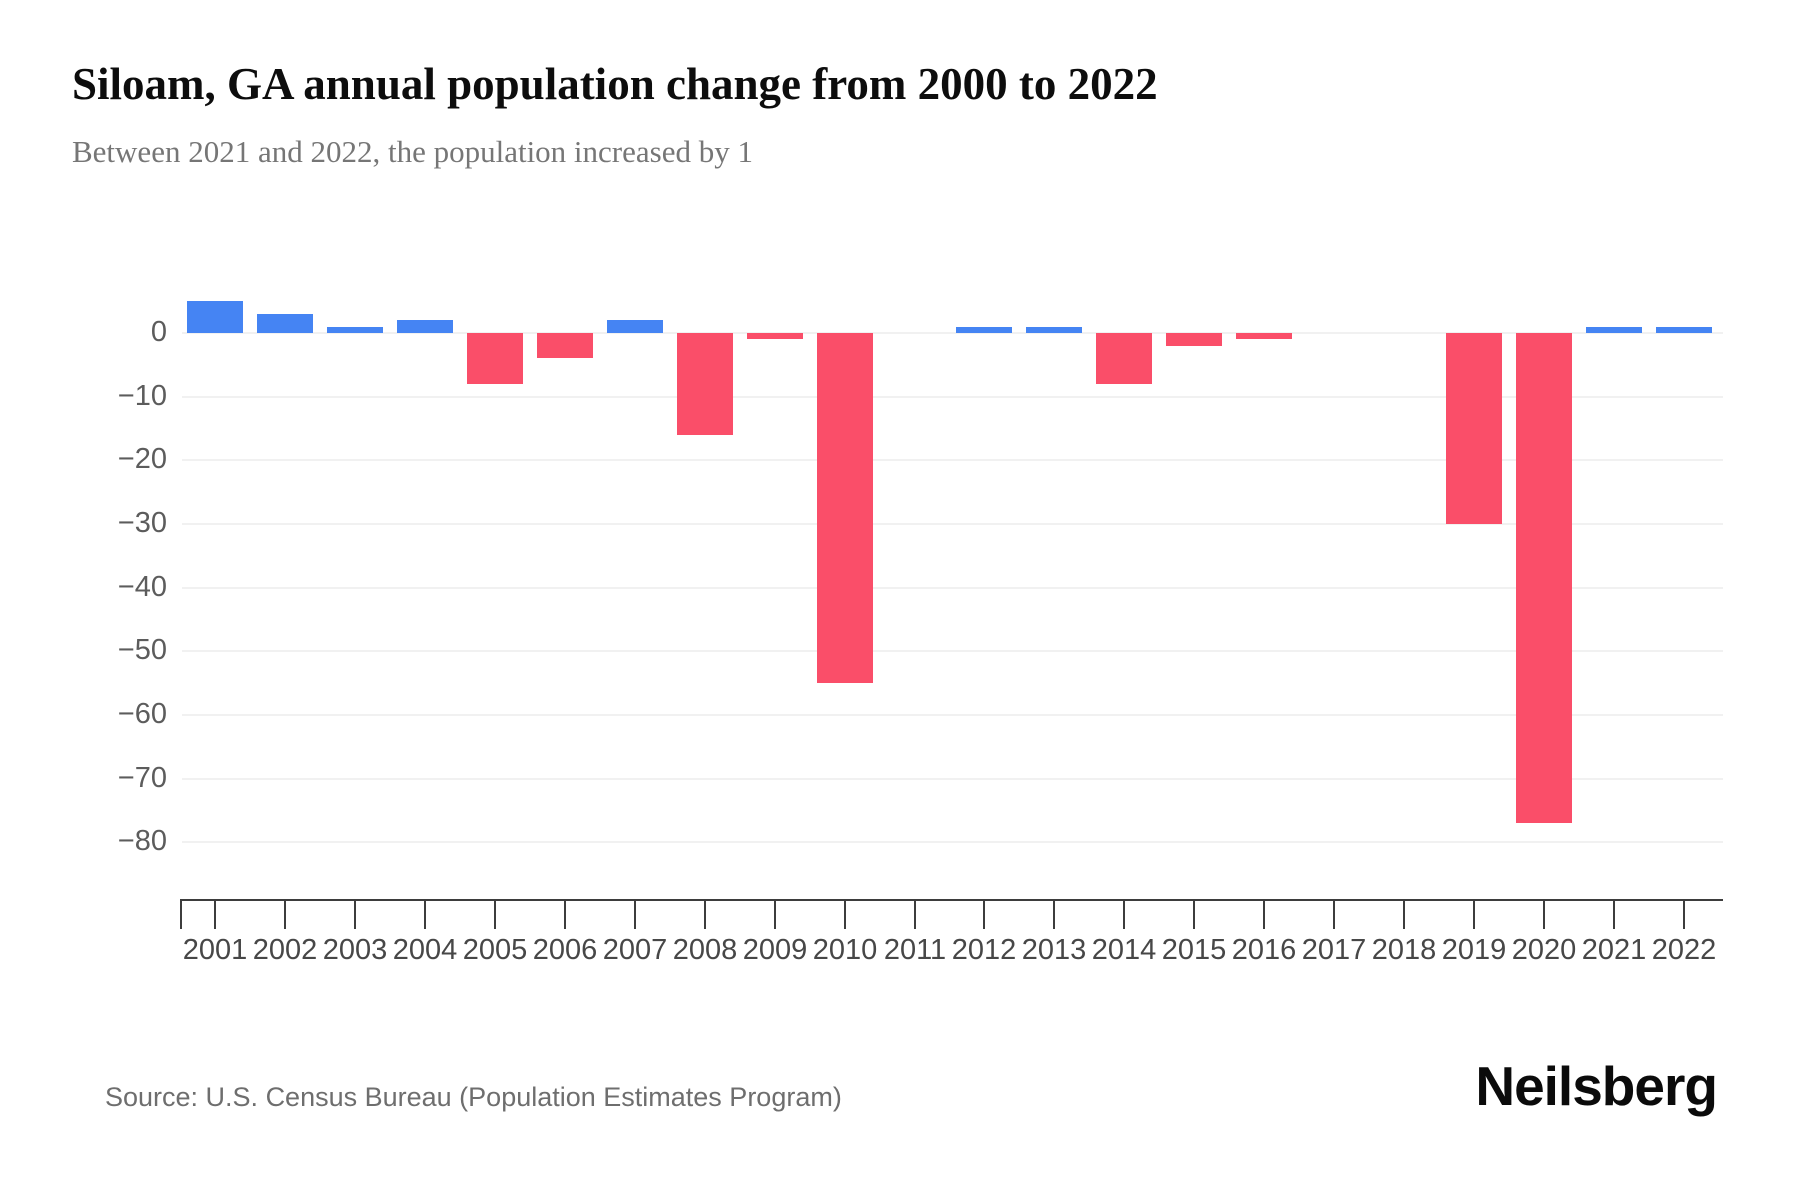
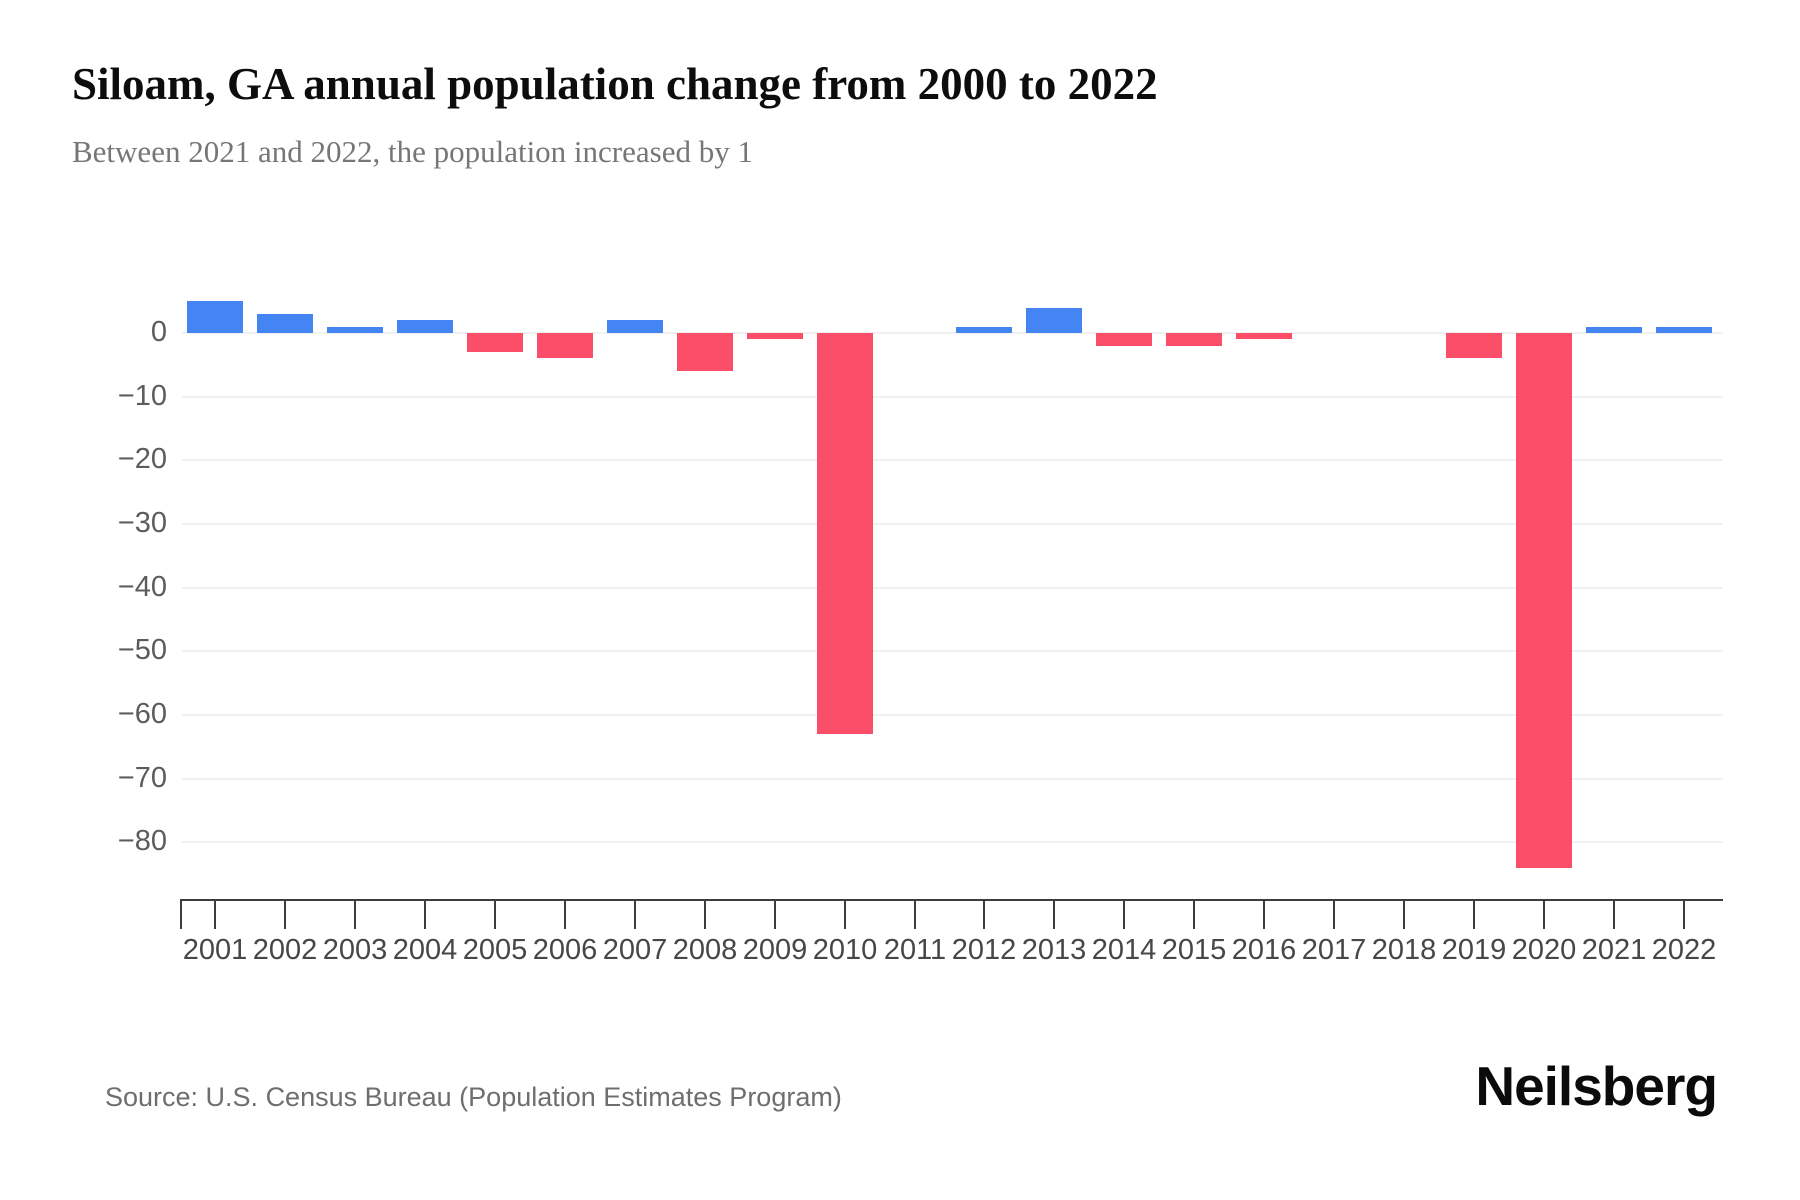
2005: -8 -> -3
2008: -16 -> -6
2010: -55 -> -63
2013: 1 -> 4
2014: -8 -> -2
2019: -30 -> -4
2020: -77 -> -84
